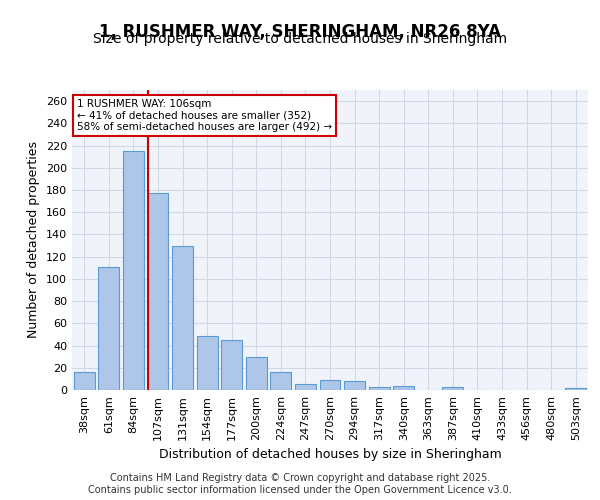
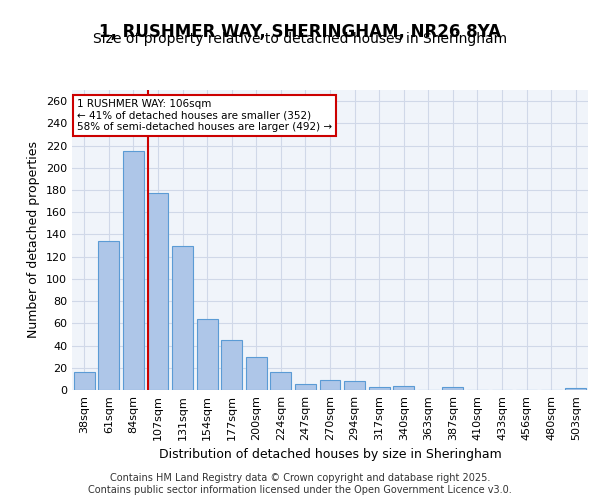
61sqm: 111 -> 134
154sqm: 49 -> 64
